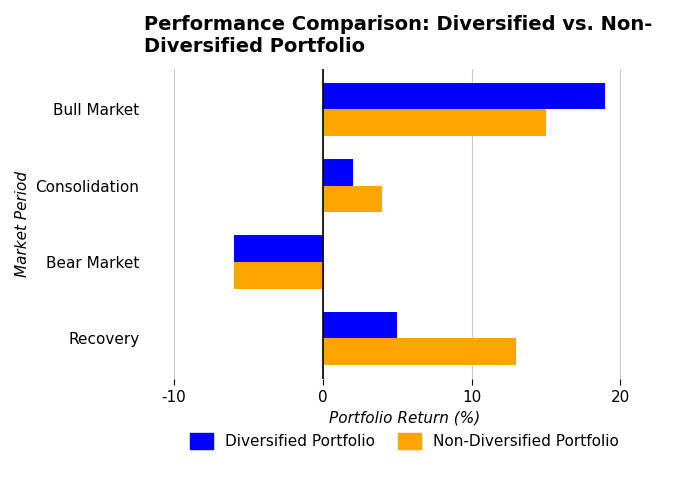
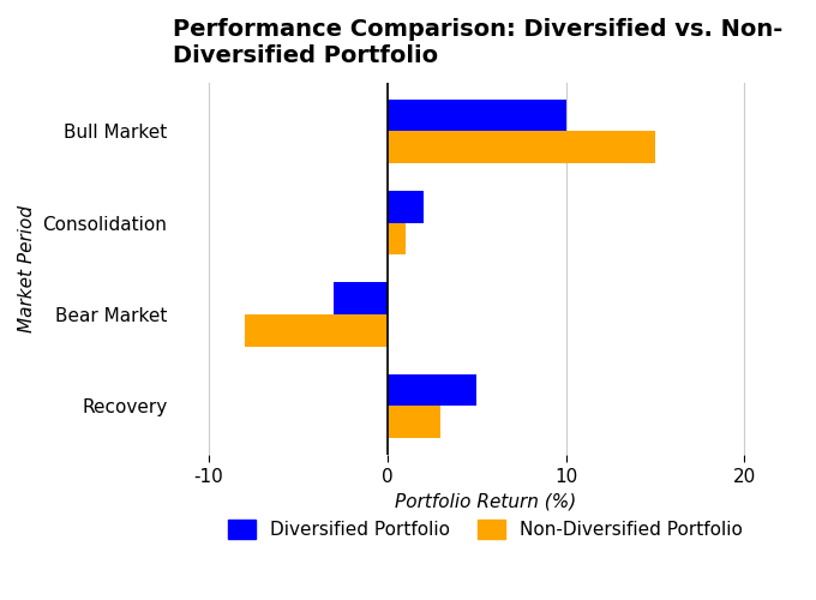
Diversified Portfolio/Bull Market: 19 -> 10
Non-Diversified Portfolio/Consolidation: 4 -> 1
Diversified Portfolio/Bear Market: -6 -> -3
Non-Diversified Portfolio/Bear Market: -6 -> -8
Non-Diversified Portfolio/Recovery: 13 -> 3
